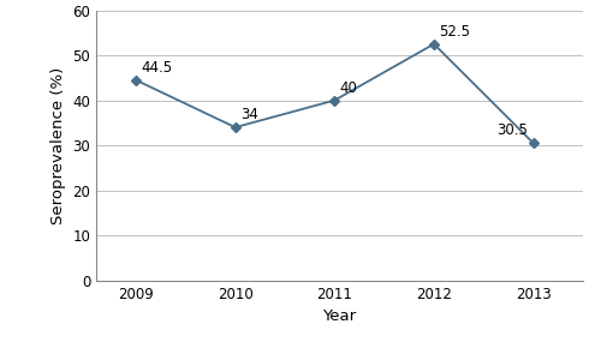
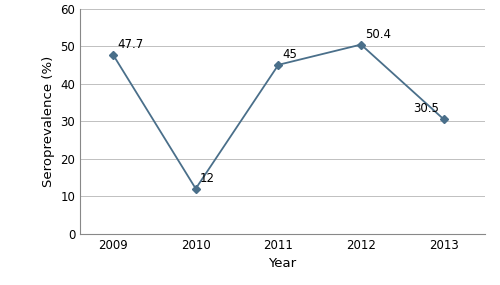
2009: 44.5 -> 47.7
2010: 34 -> 12
2011: 40 -> 45
2012: 52.5 -> 50.4
